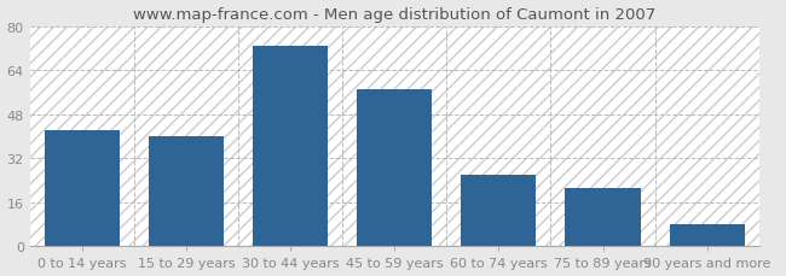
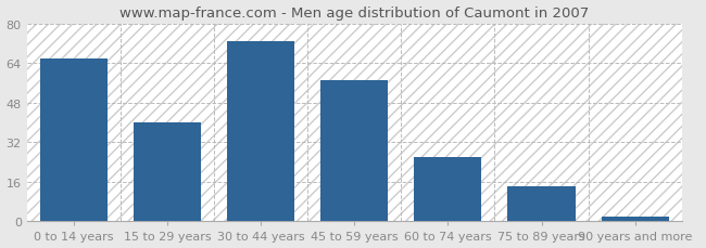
0 to 14 years: 42 -> 66
75 to 89 years: 21 -> 14
90 years and more: 8 -> 2
